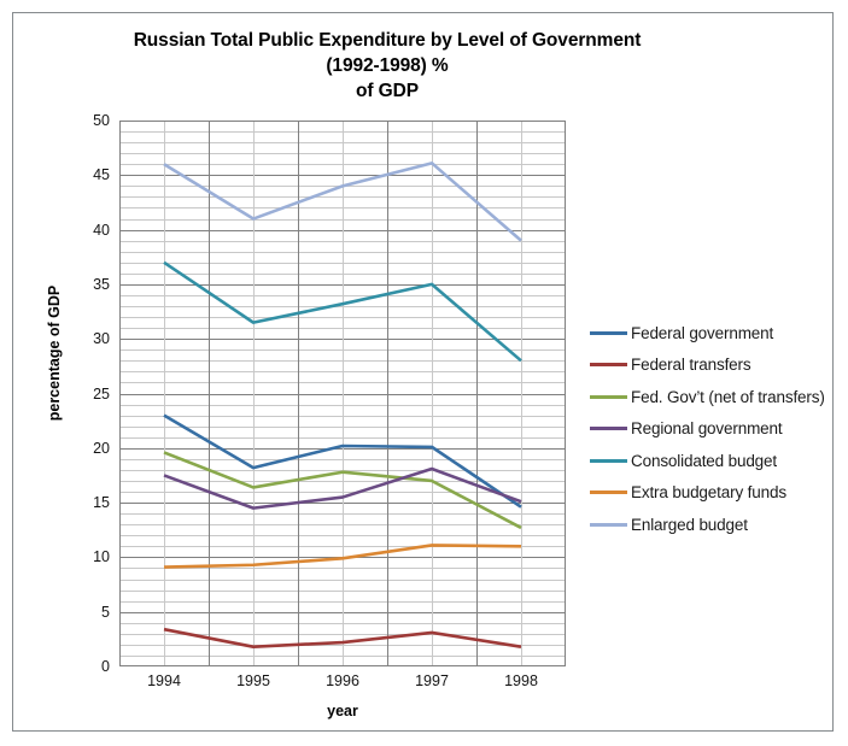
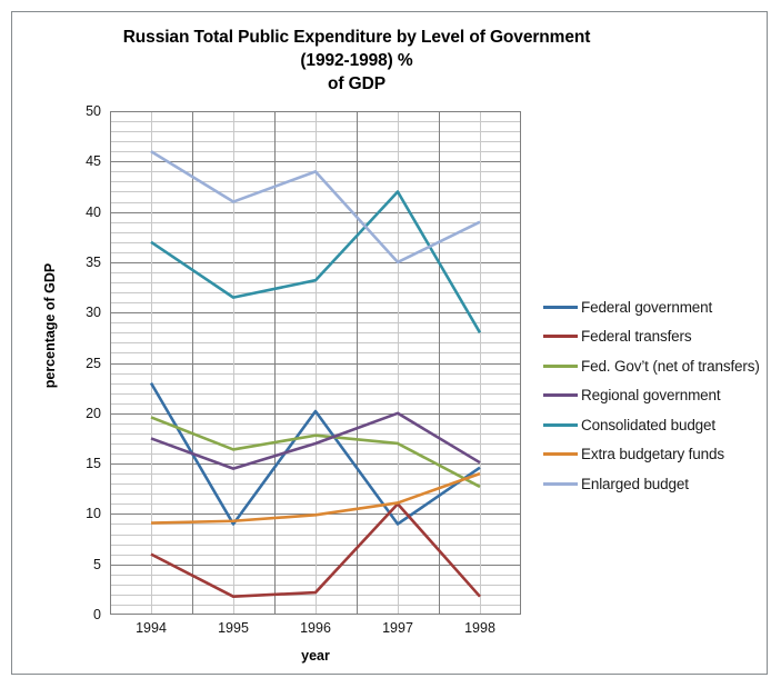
Federal transfers/1994: 3 -> 6
Federal government/1995: 18 -> 9
Regional government/1996: 16 -> 17
Federal government/1997: 20 -> 9
Federal transfers/1997: 3 -> 11
Regional government/1997: 18 -> 20
Consolidated budget/1997: 35 -> 42
Enlarged budget/1997: 46 -> 35
Extra budgetary funds/1998: 11 -> 14
